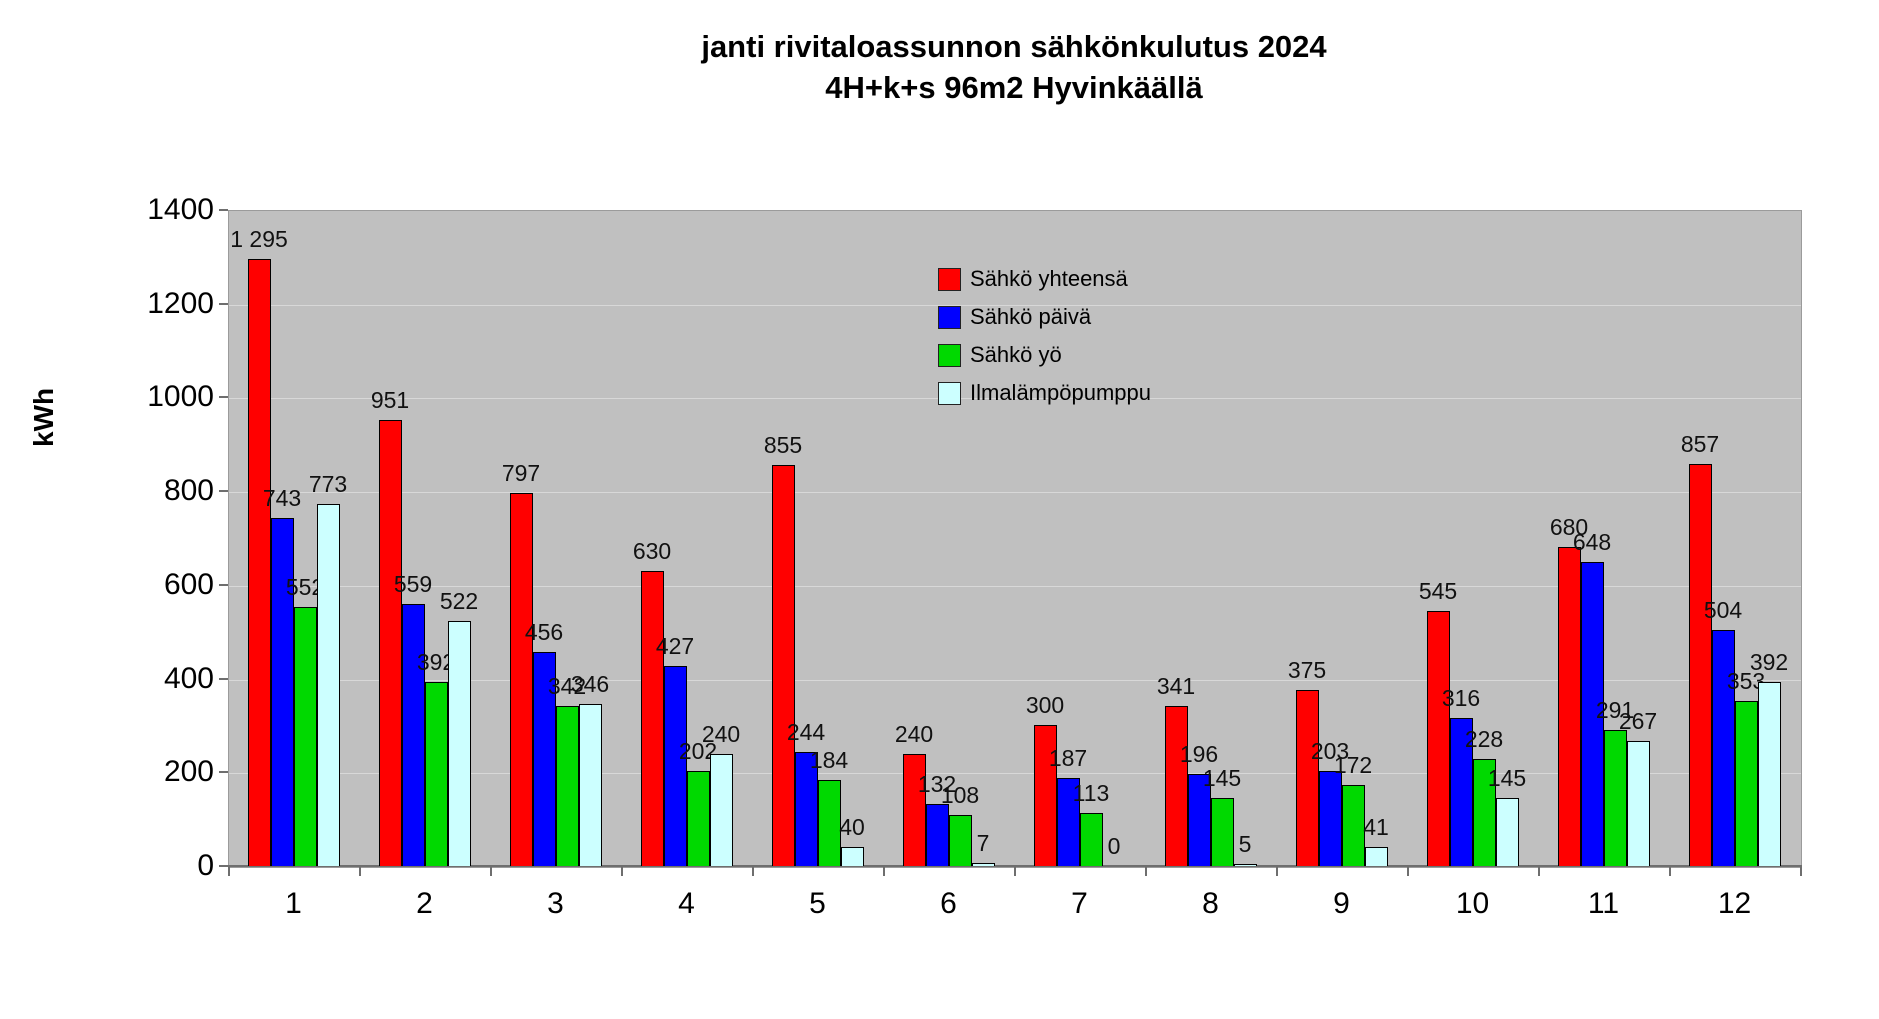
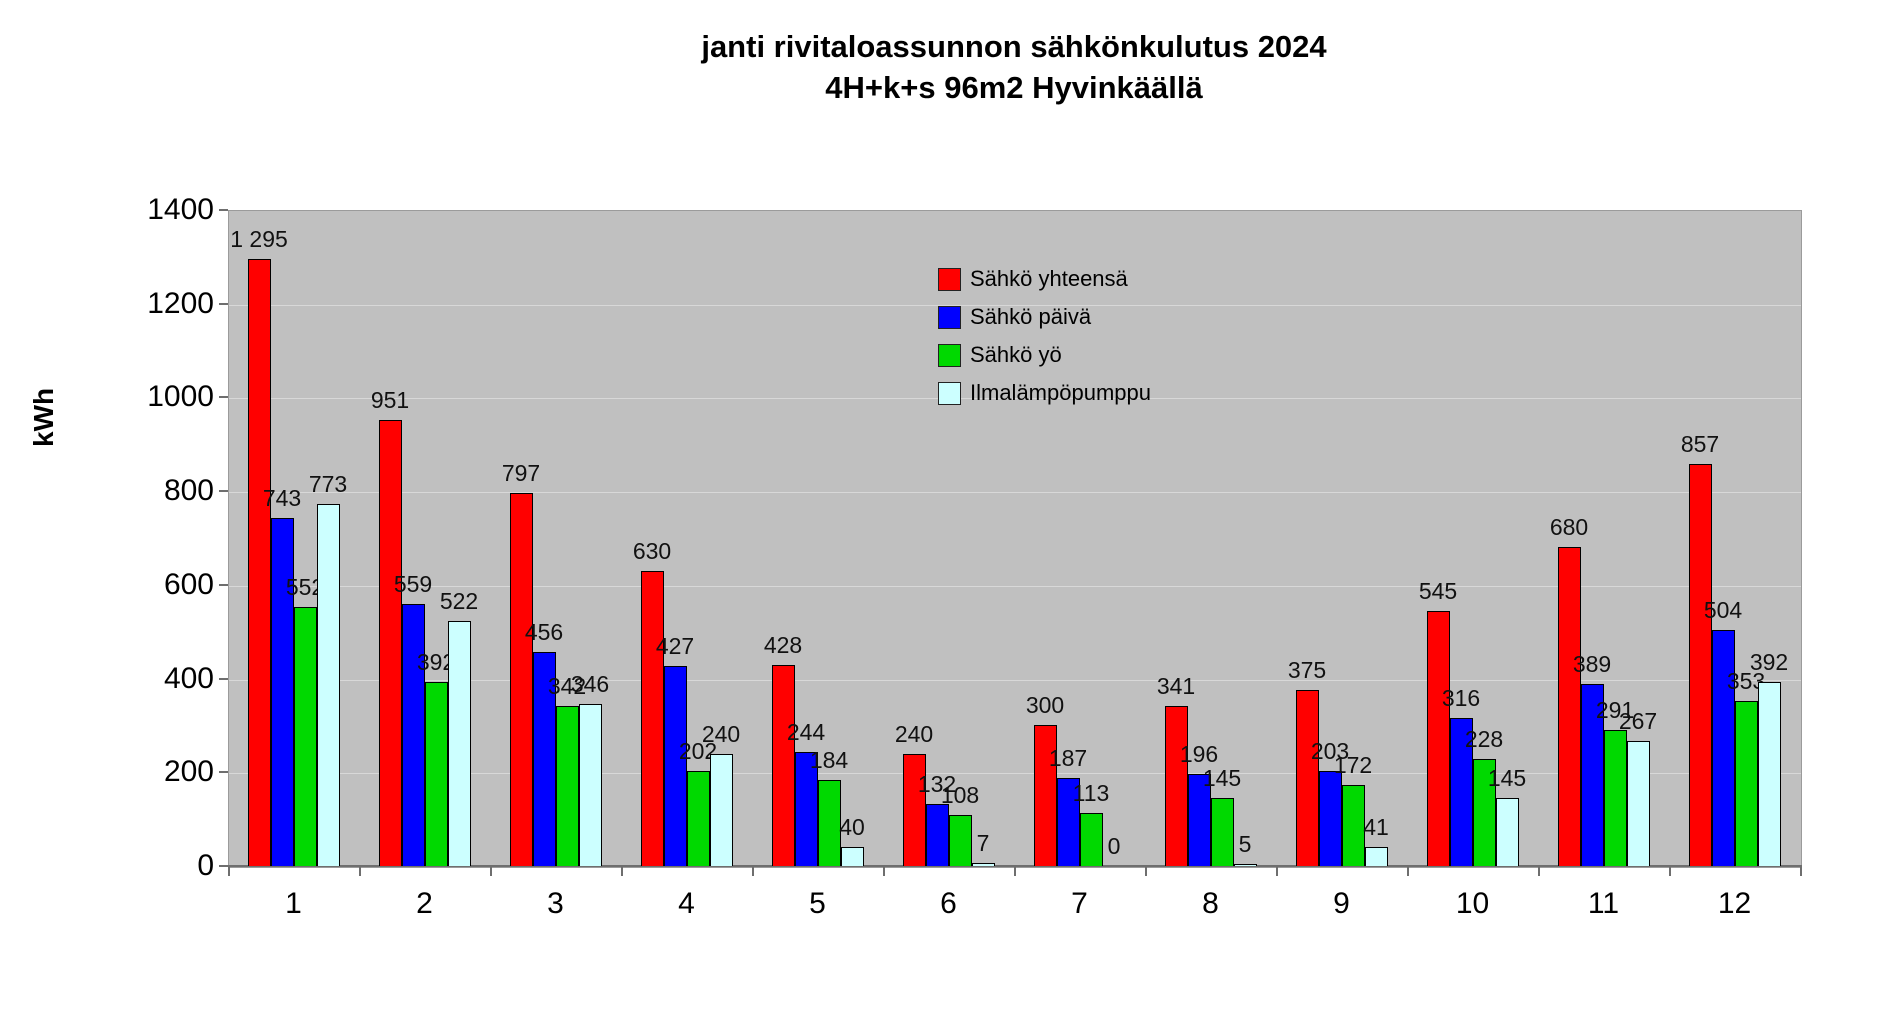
Sähkö yhteensä/5: 855 -> 428
Sähkö päivä/11: 648 -> 389
